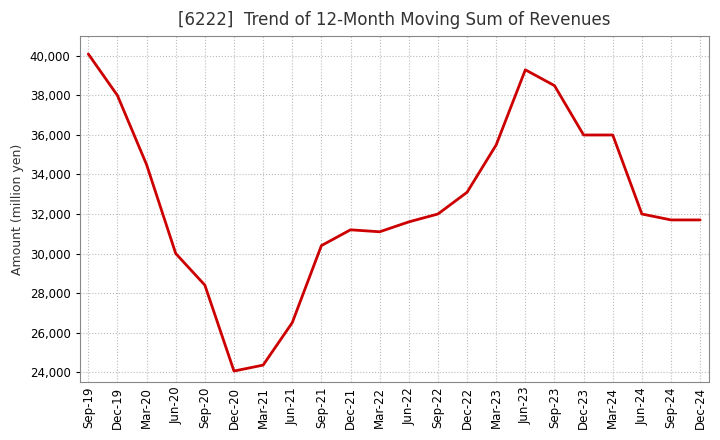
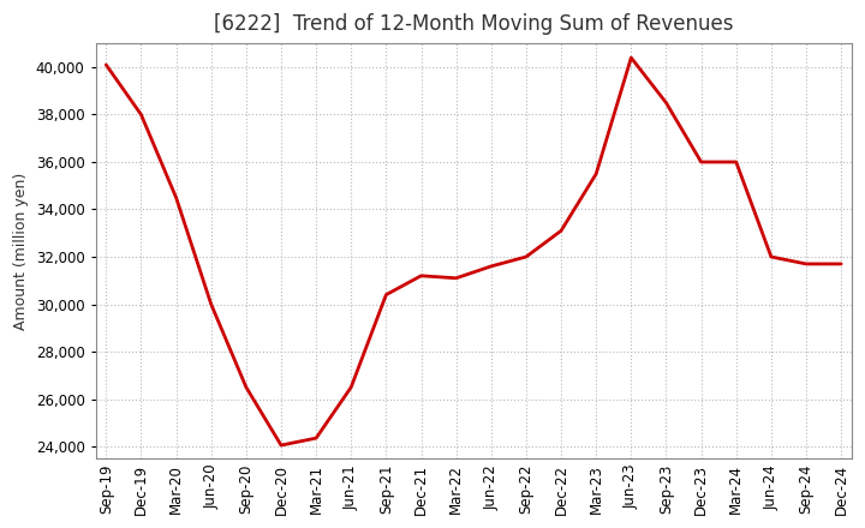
Sep-20: 28,400 -> 26,500
Jun-23: 39,300 -> 40,400
